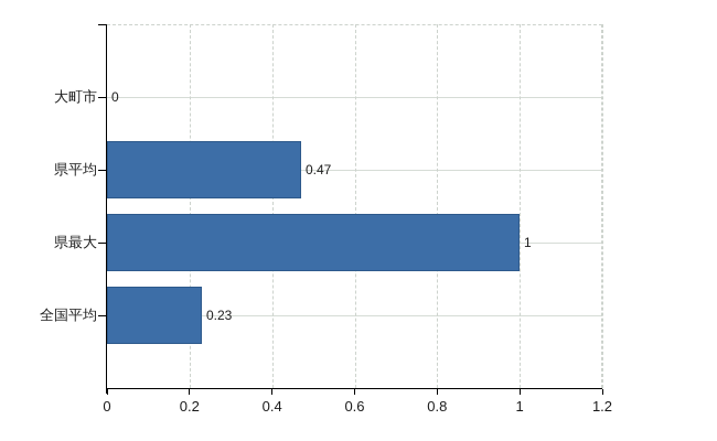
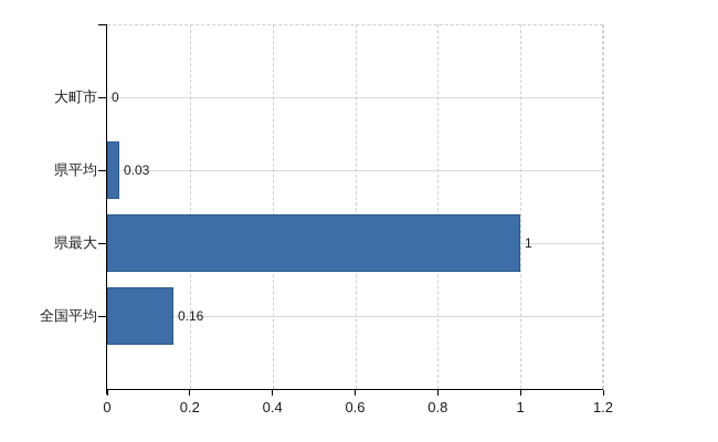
県平均: 0.47 -> 0.03
全国平均: 0.23 -> 0.16
